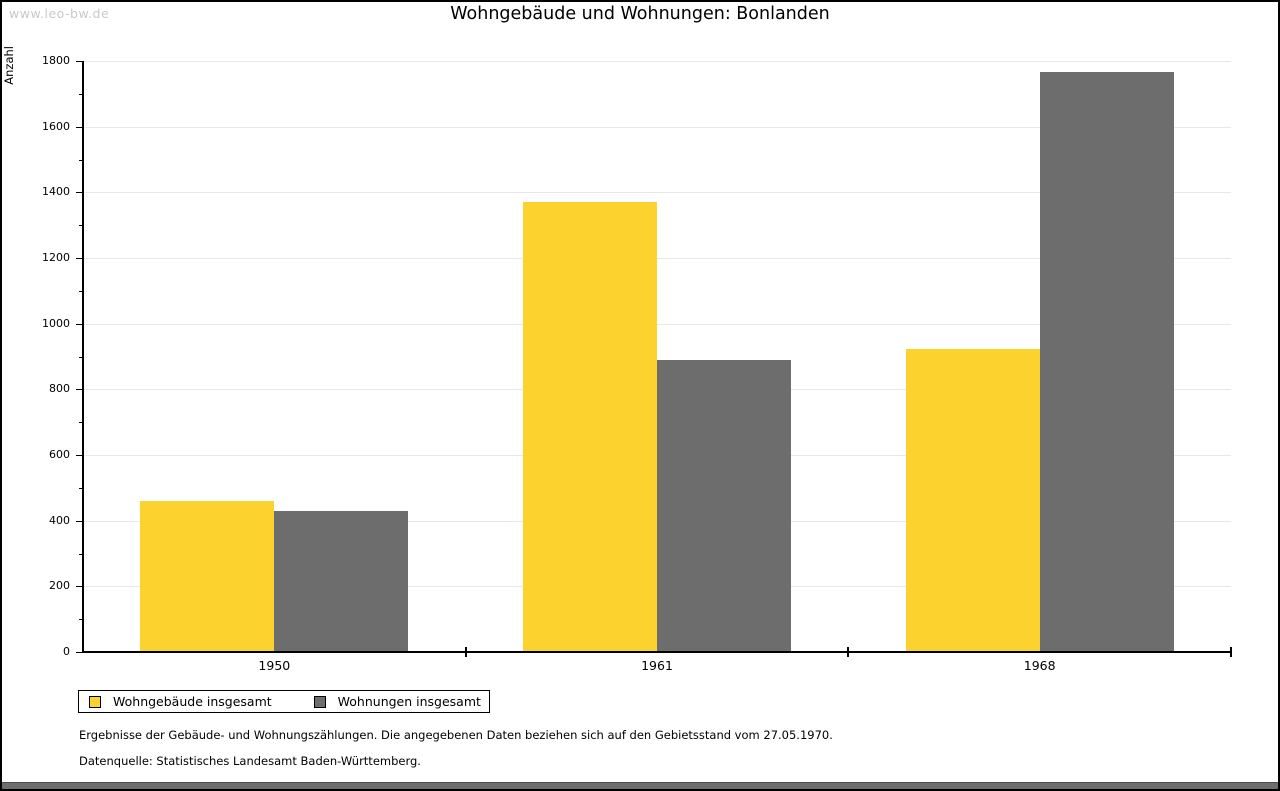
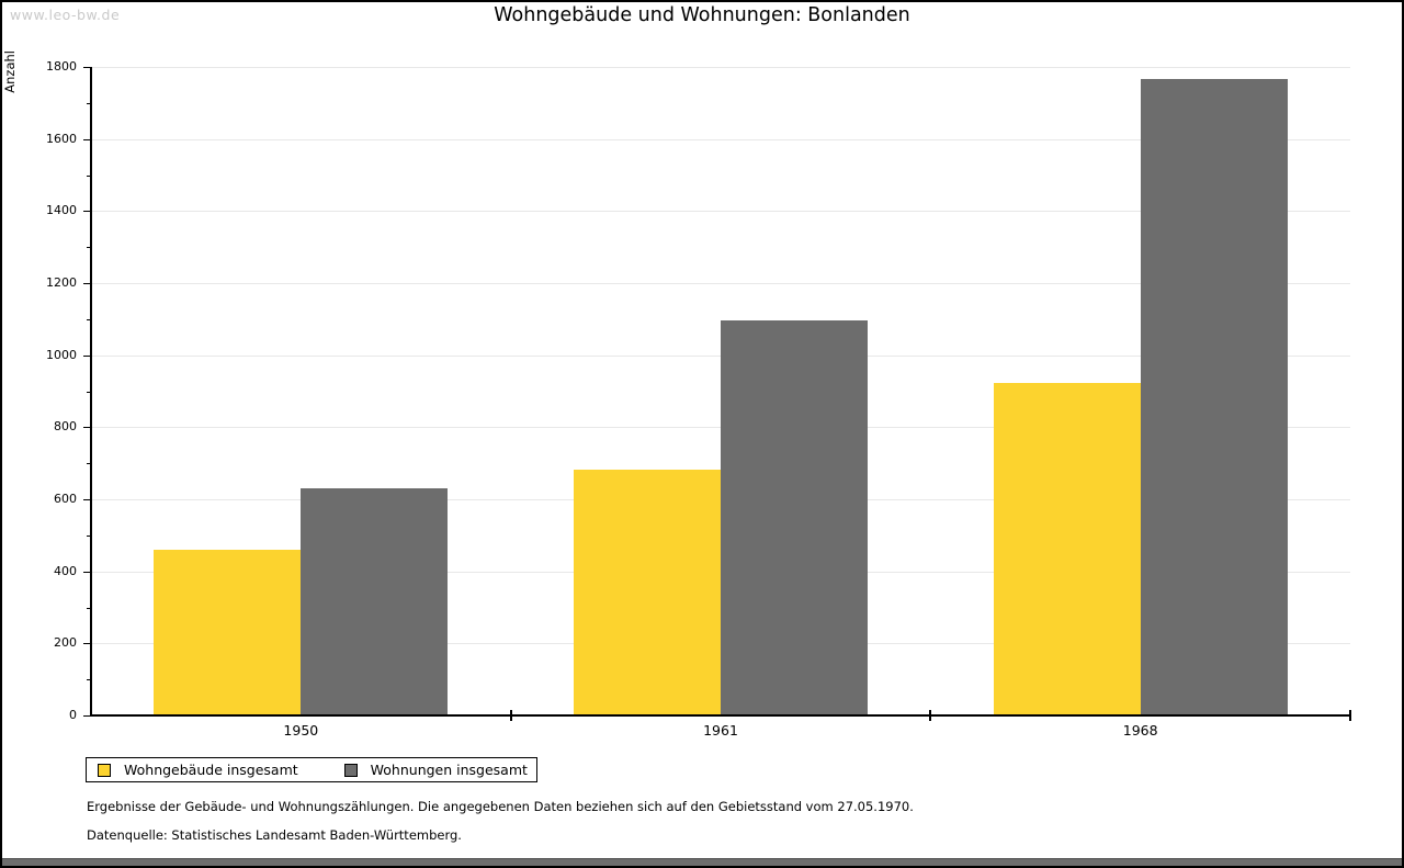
Wohnungen insgesamt/1950: 430 -> 630
Wohngebäude insgesamt/1961: 1370 -> 680
Wohnungen insgesamt/1961: 890 -> 1100
